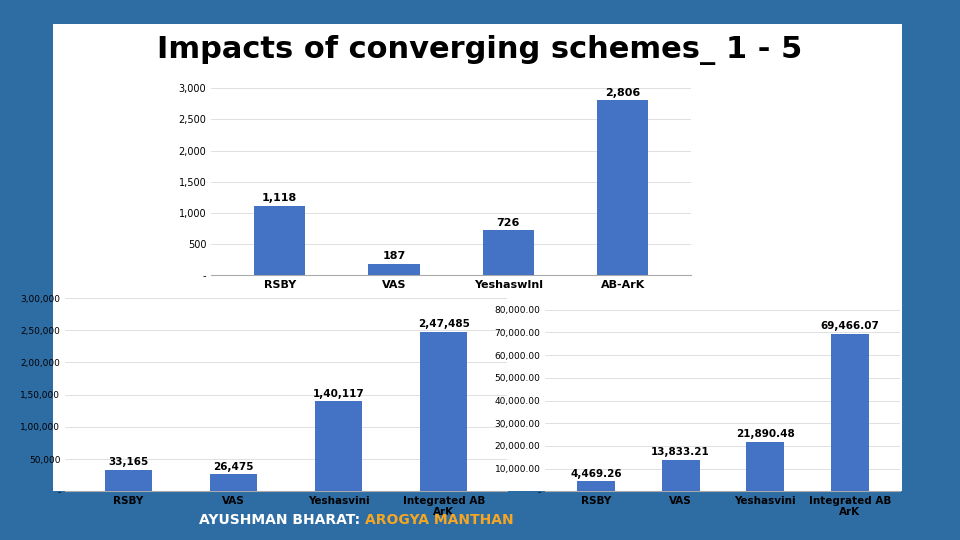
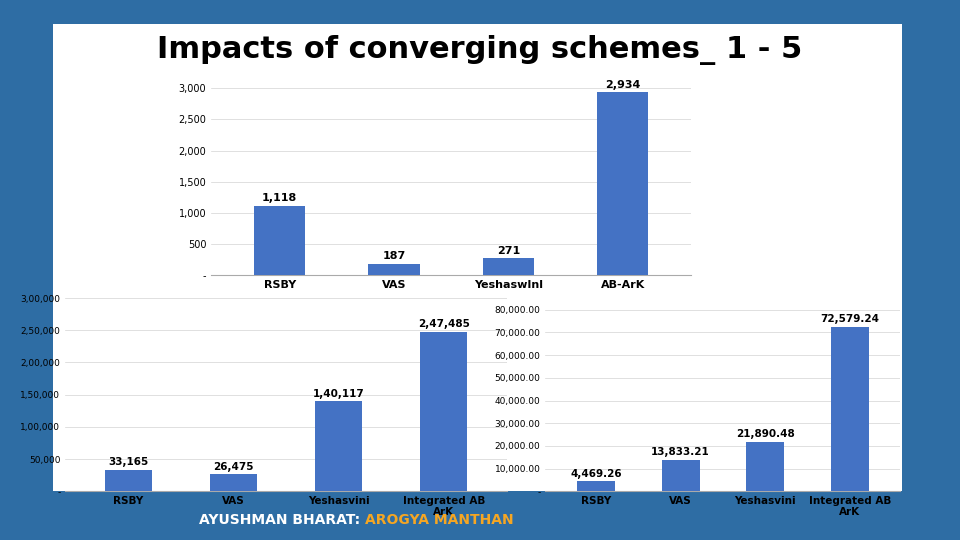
YeshaswInl: 726 -> 271
AB-ArK: 2,806 -> 2,934
Integrated AB ArK: 69,466.07 -> 72,579.24
